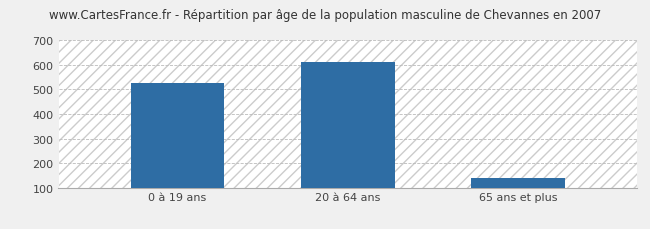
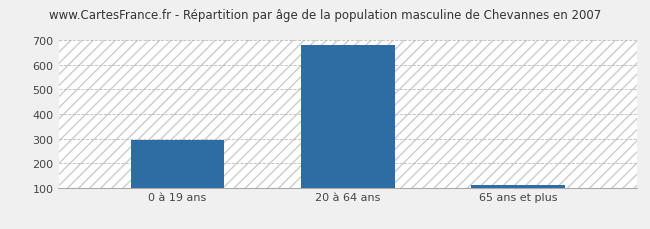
0 à 19 ans: 525 -> 295
20 à 64 ans: 610 -> 683
65 ans et plus: 140 -> 112
